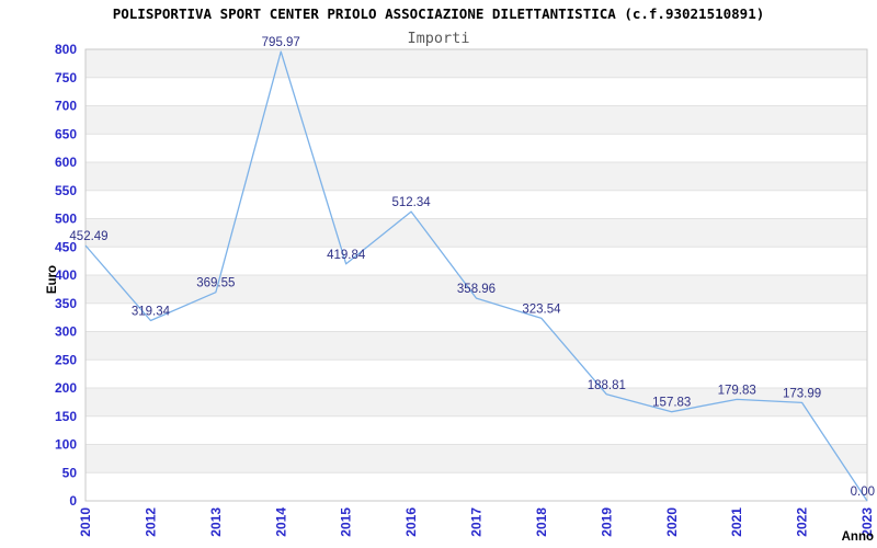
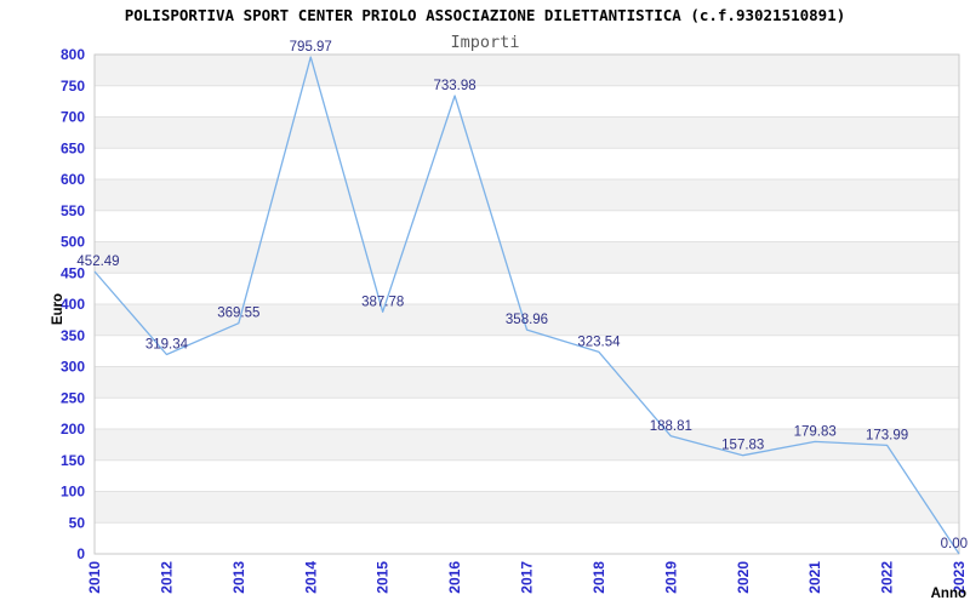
2015: 419.84 -> 387.78
2016: 512.34 -> 733.98
